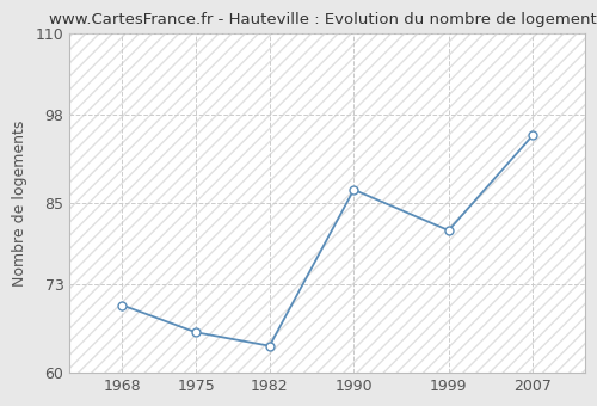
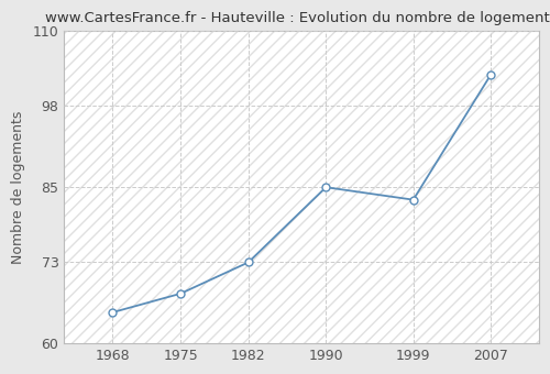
1968: 70 -> 65
1975: 66 -> 68
1982: 64 -> 73
1990: 87 -> 85
1999: 81 -> 83
2007: 95 -> 103
